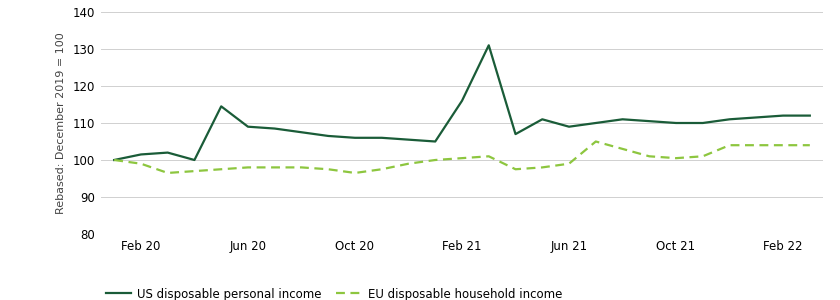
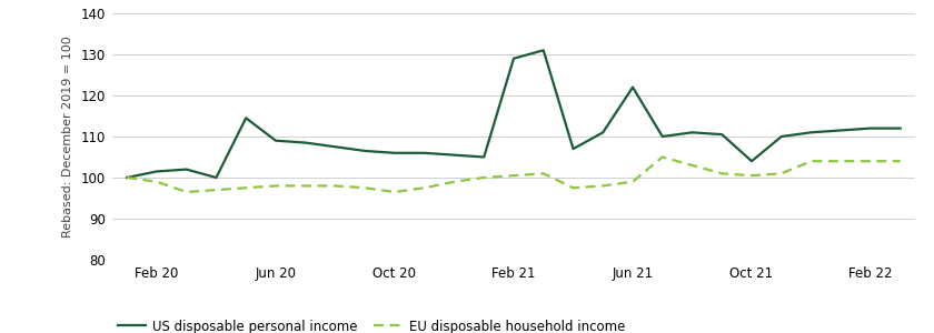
US disposable personal income/Feb 21: 116.0 -> 129.0
US disposable personal income/Jun 21: 109.0 -> 122.0
US disposable personal income/Oct 21: 110.0 -> 104.0
